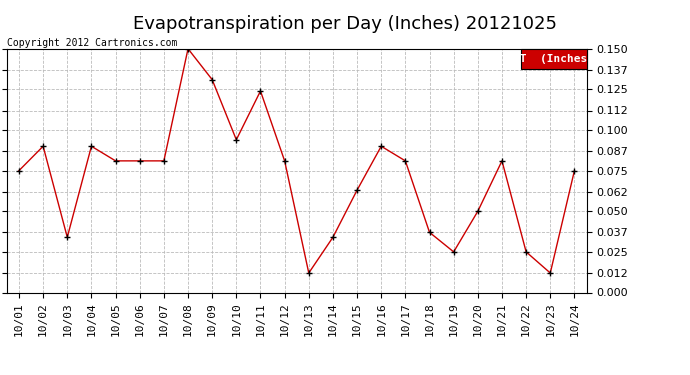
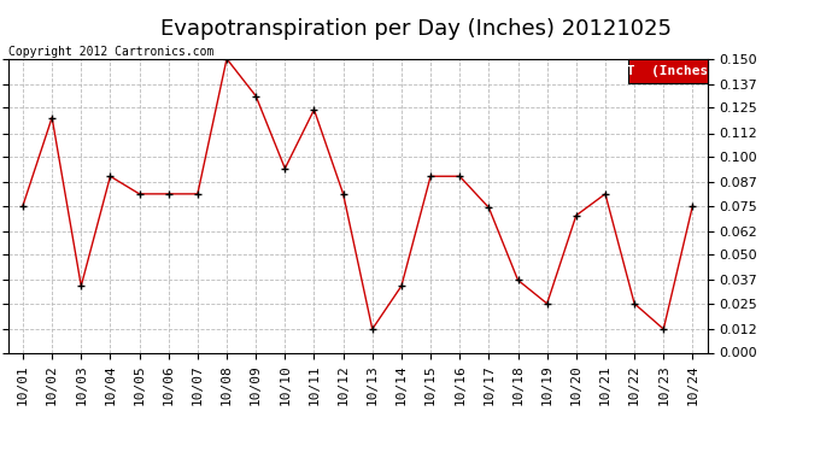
10/02: 0.090 -> 0.120
10/15: 0.063 -> 0.090
10/17: 0.081 -> 0.074
10/20: 0.050 -> 0.070
